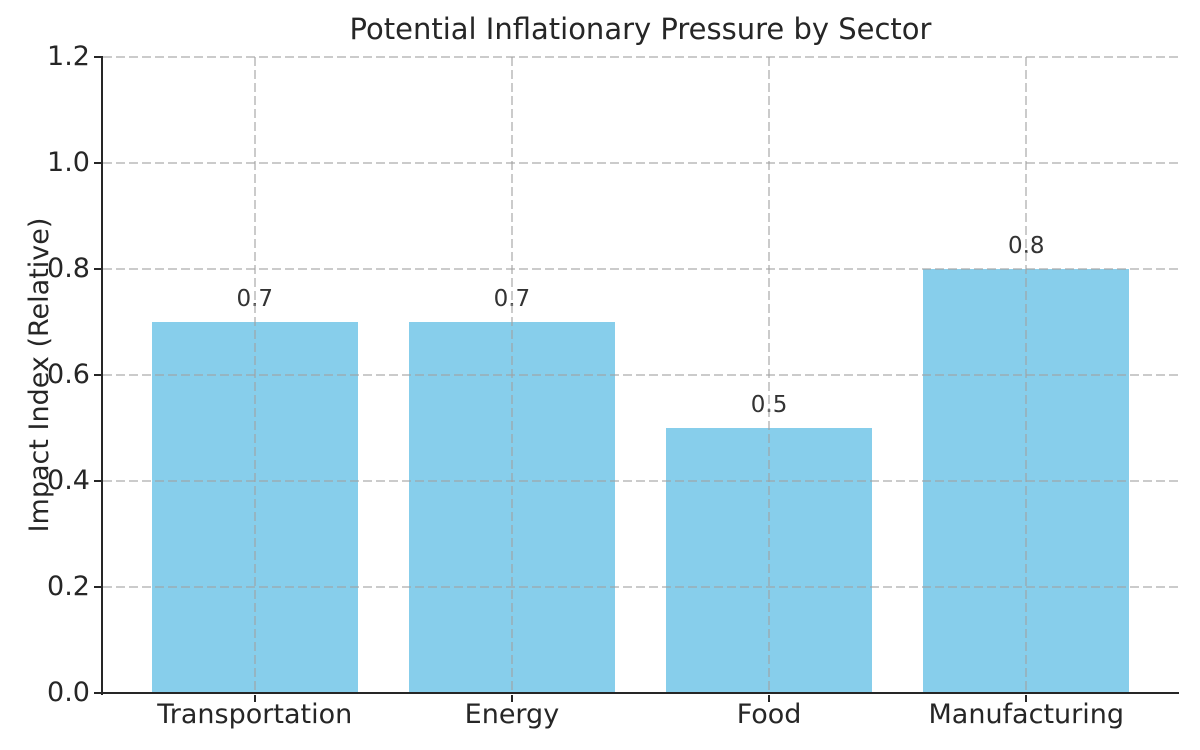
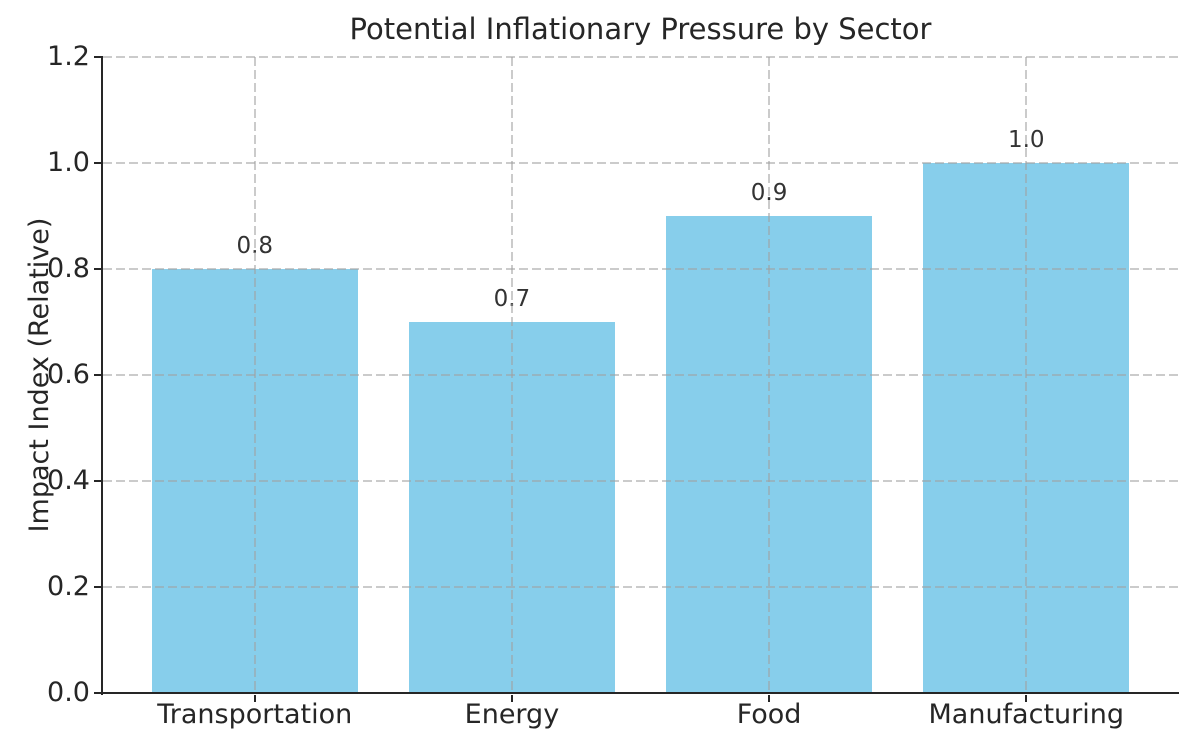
Transportation: 0.7 -> 0.8
Food: 0.5 -> 0.9
Manufacturing: 0.8 -> 1.0
